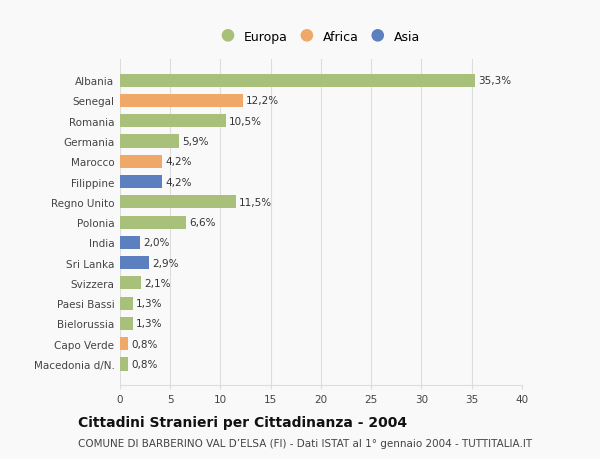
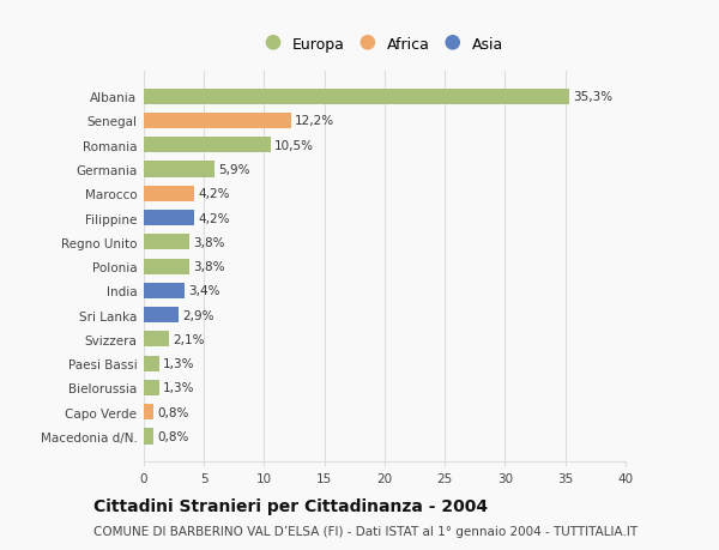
Regno Unito: 11,5% -> 3,8%
Polonia: 6,6% -> 3,8%
India: 2,0% -> 3,4%
